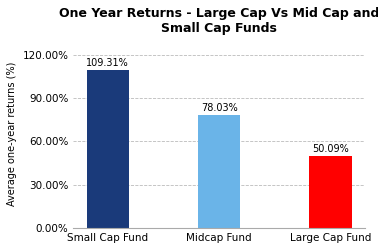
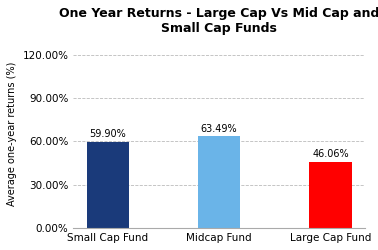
Small Cap Fund: 109.31% -> 59.90%
Midcap Fund: 78.03% -> 63.49%
Large Cap Fund: 50.09% -> 46.06%
